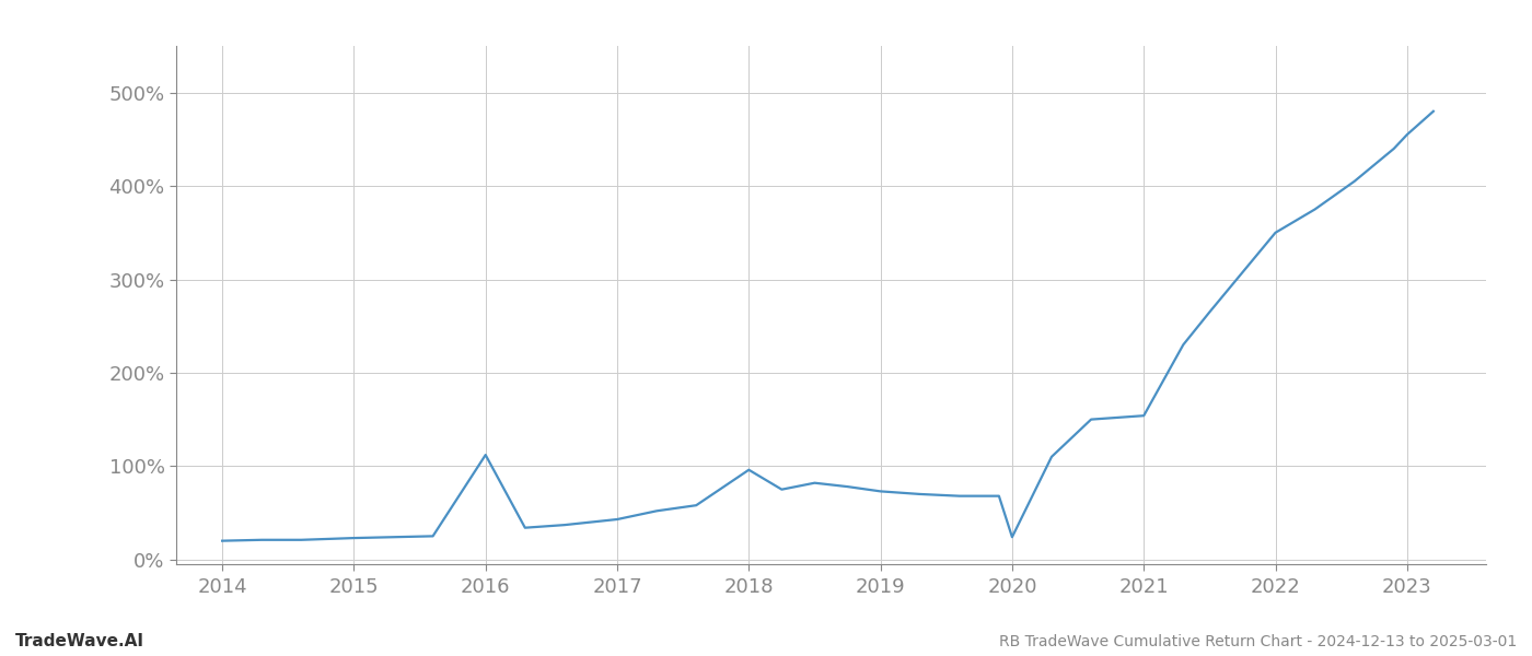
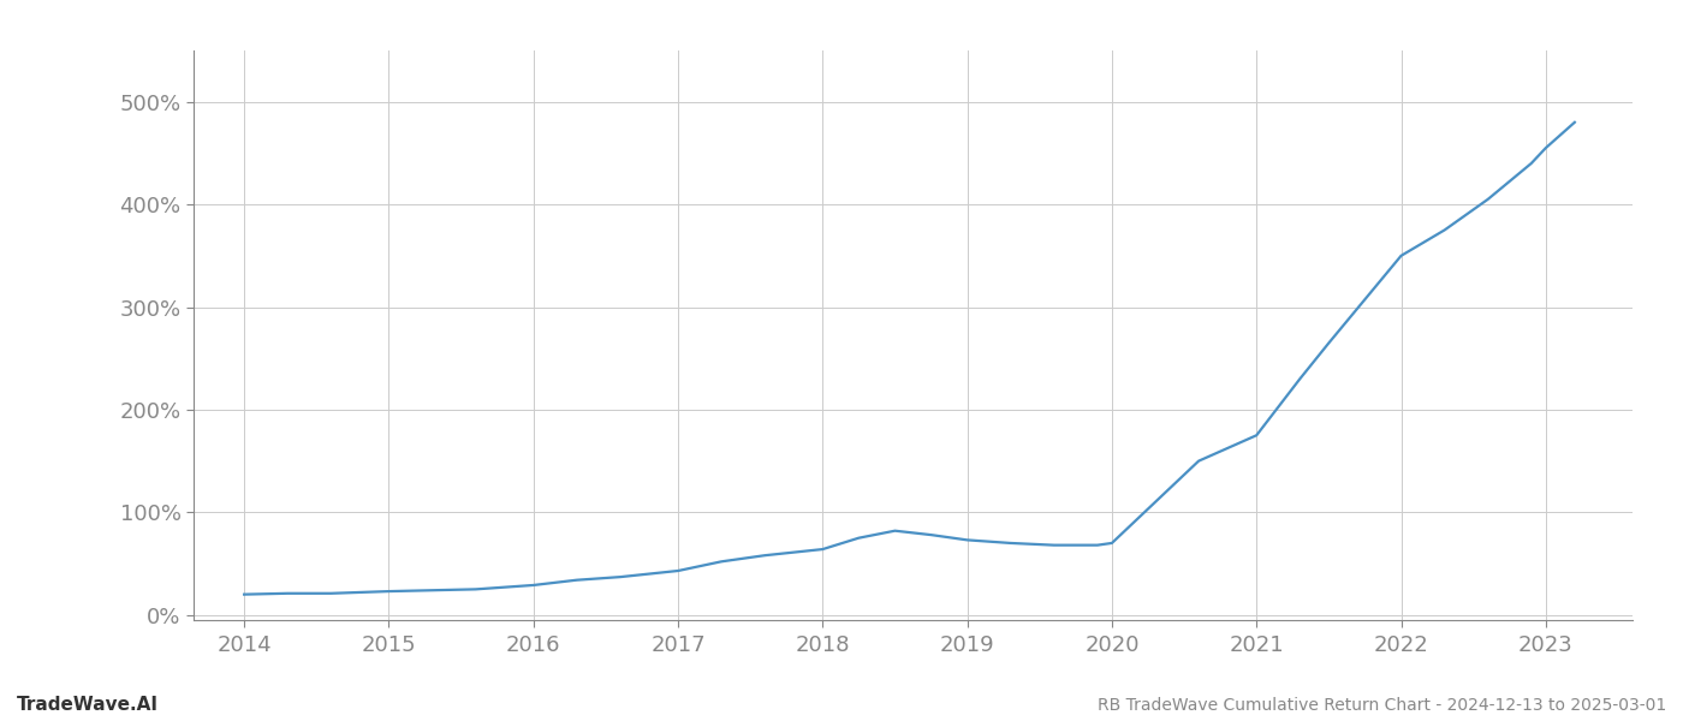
2016: 112% -> 29%
2018: 96% -> 64%
2020: 24% -> 70%
2021: 154% -> 175%
